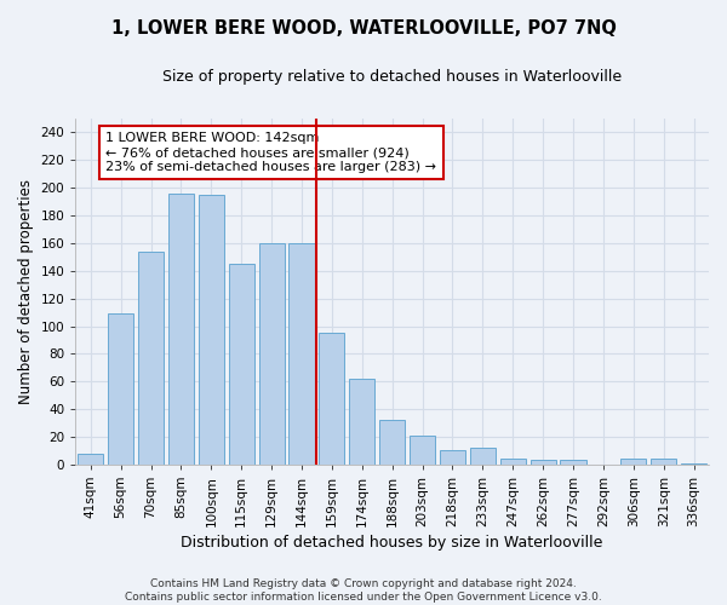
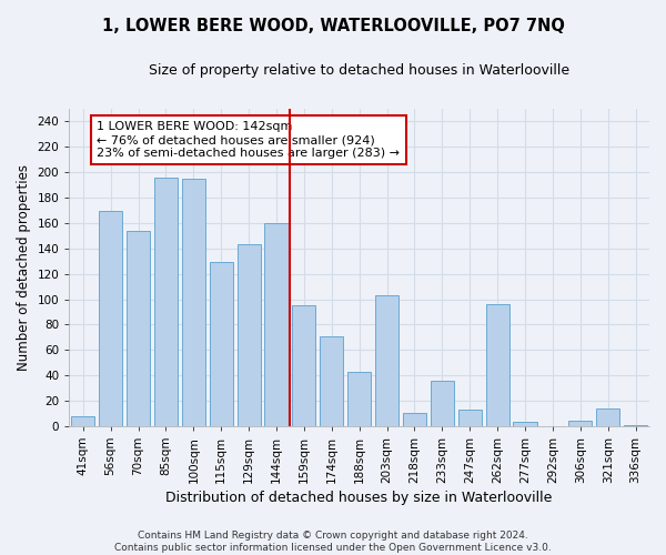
56sqm: 109 -> 170
115sqm: 145 -> 129
129sqm: 160 -> 143
174sqm: 62 -> 71
188sqm: 32 -> 43
203sqm: 21 -> 103
233sqm: 12 -> 36
247sqm: 4 -> 13
262sqm: 3 -> 96
321sqm: 4 -> 14
